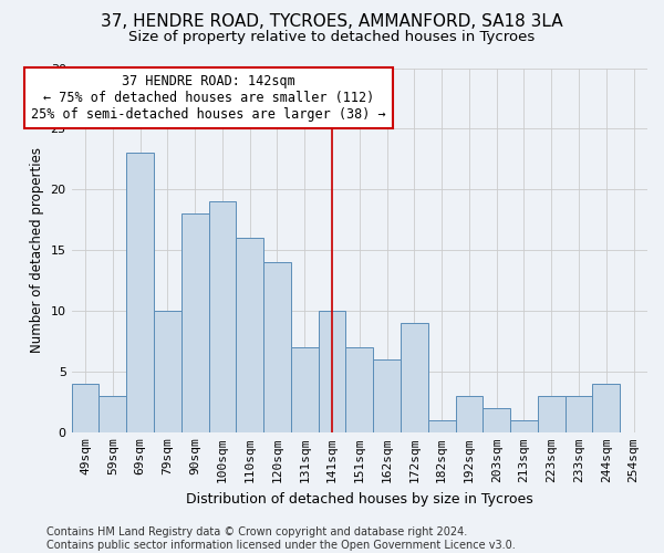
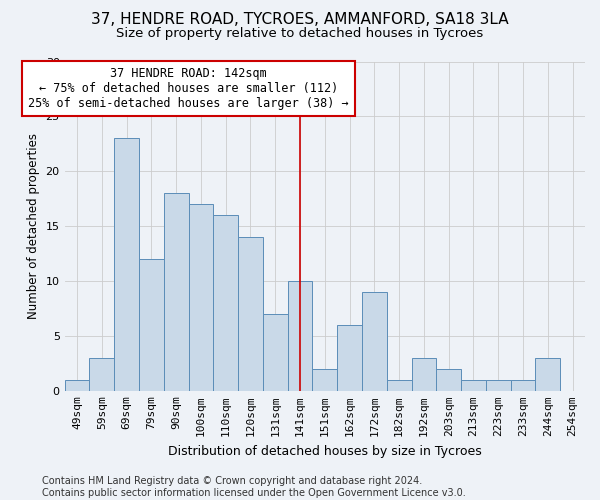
49sqm: 4 -> 1
79sqm: 10 -> 12
100sqm: 19 -> 17
151sqm: 7 -> 2
223sqm: 3 -> 1
233sqm: 3 -> 1
244sqm: 4 -> 3
